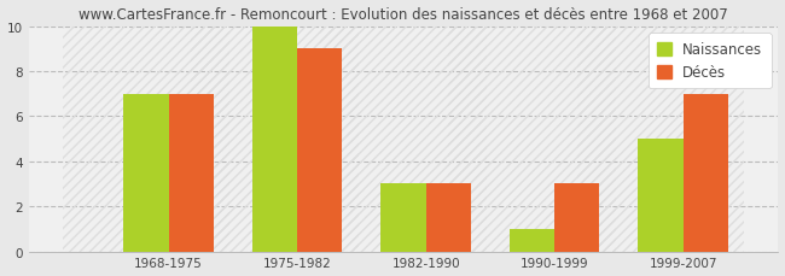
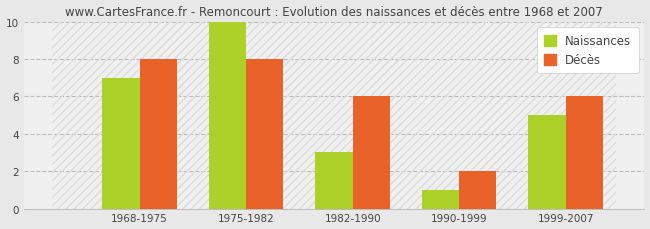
Décès/1968-1975: 7 -> 8
Décès/1975-1982: 9 -> 8
Décès/1982-1990: 3 -> 6
Décès/1990-1999: 3 -> 2
Décès/1999-2007: 7 -> 6
